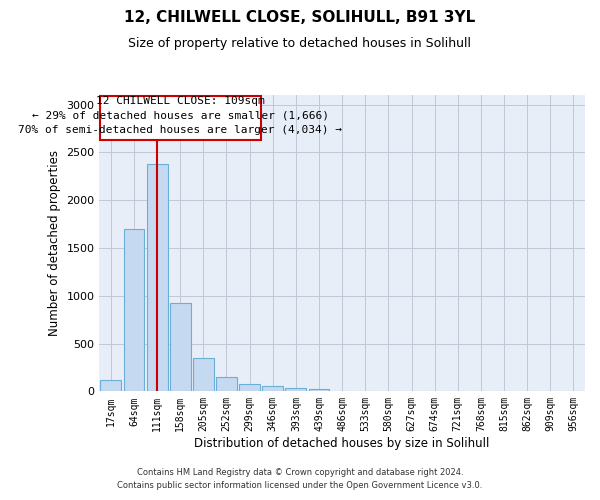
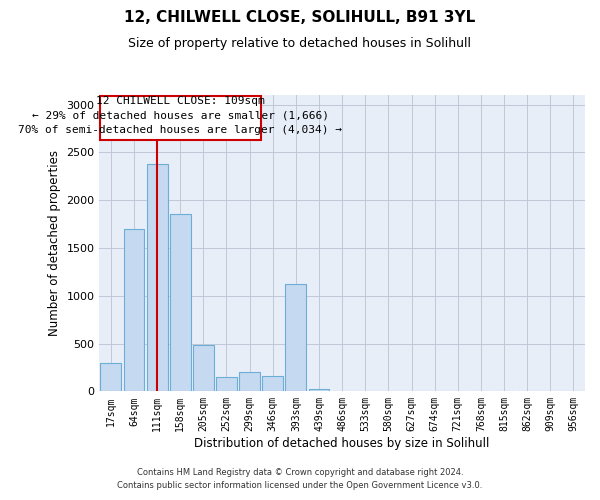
17sqm: 120 -> 300
158sqm: 920 -> 1860
205sqm: 350 -> 480
299sqm: 80 -> 200
346sqm: 60 -> 160
393sqm: 40 -> 1120
